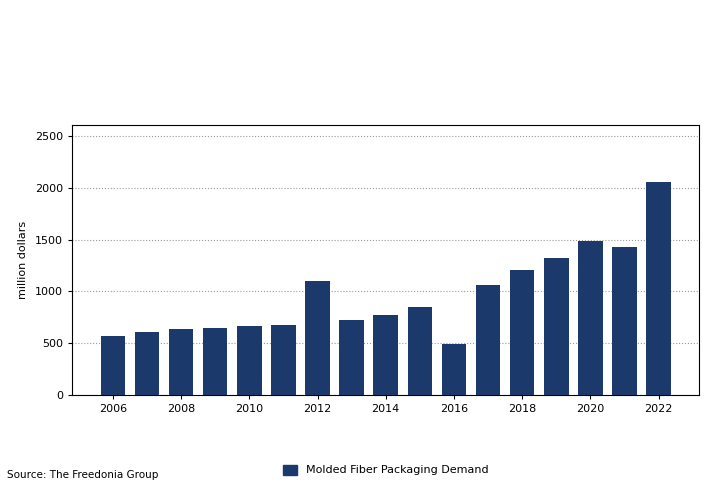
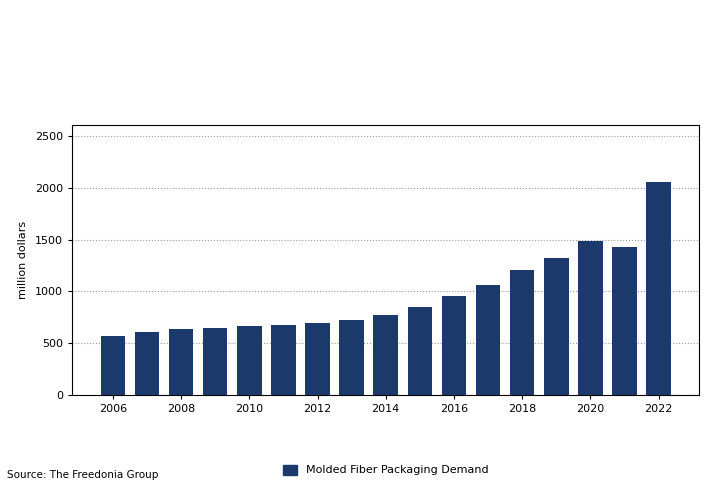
2012: 1100 -> 700
2016: 490 -> 960
